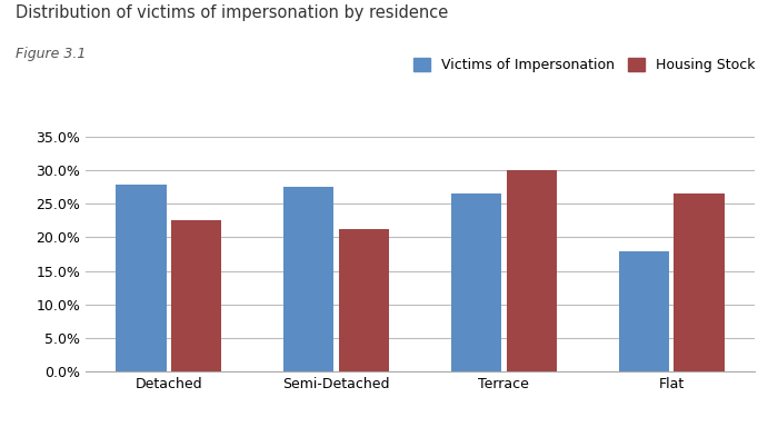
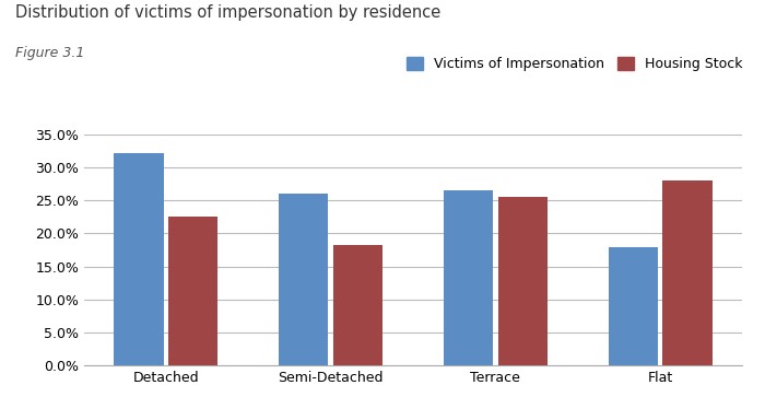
Victims of Impersonation/Detached: 27.8% -> 32.2%
Victims of Impersonation/Semi-Detached: 27.5% -> 26.0%
Housing Stock/Semi-Detached: 21.2% -> 18.2%
Housing Stock/Terrace: 30.0% -> 25.6%
Housing Stock/Flat: 26.5% -> 28.0%
